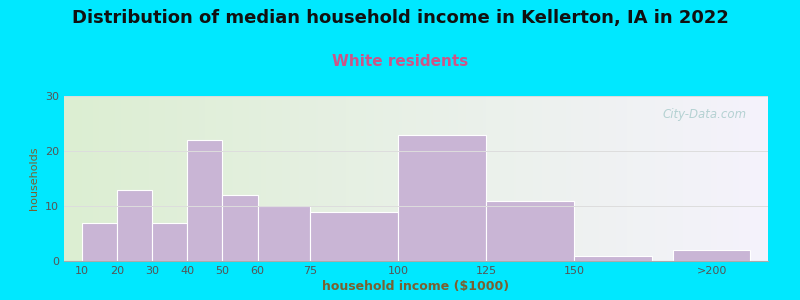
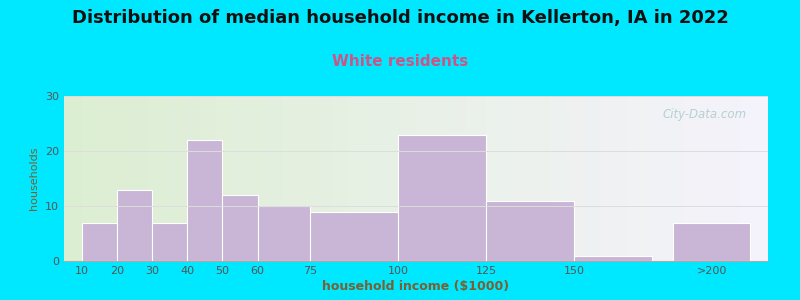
>200: 2 -> 7
